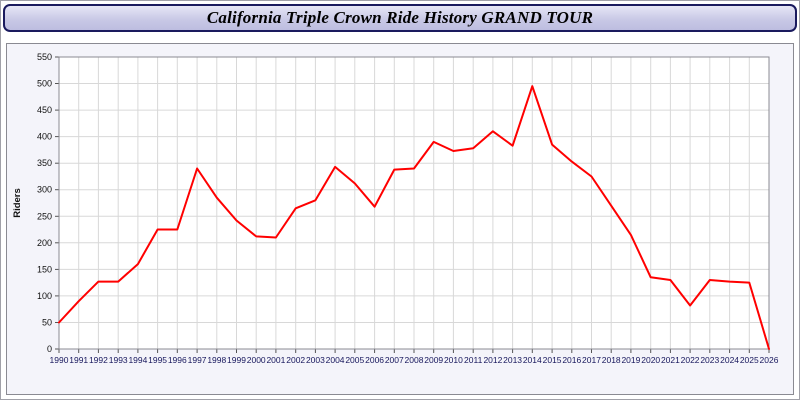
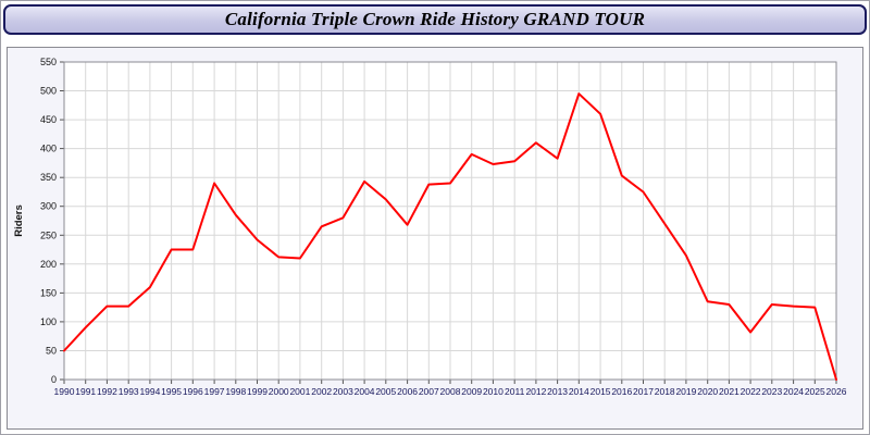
2015: 380 -> 460
